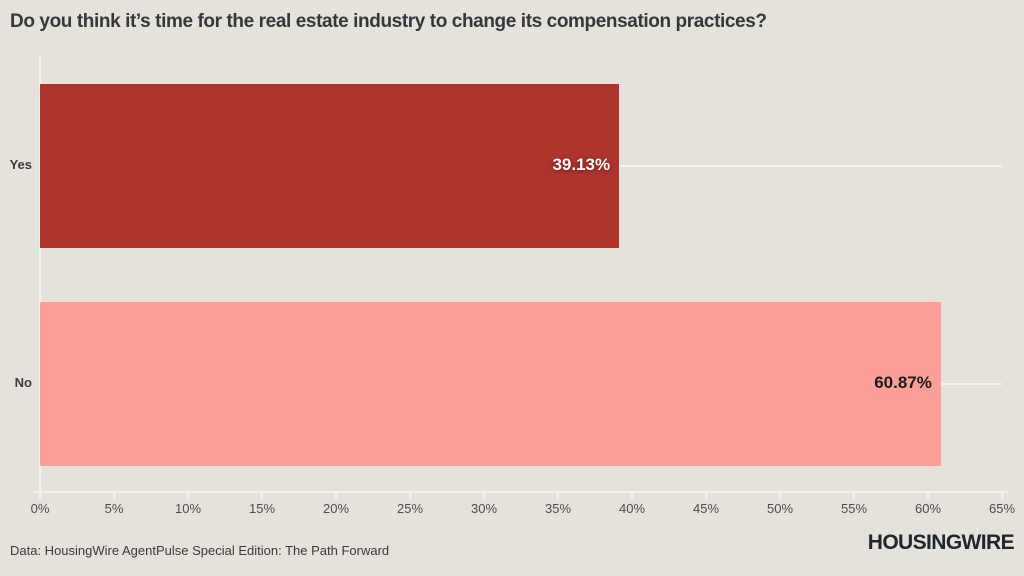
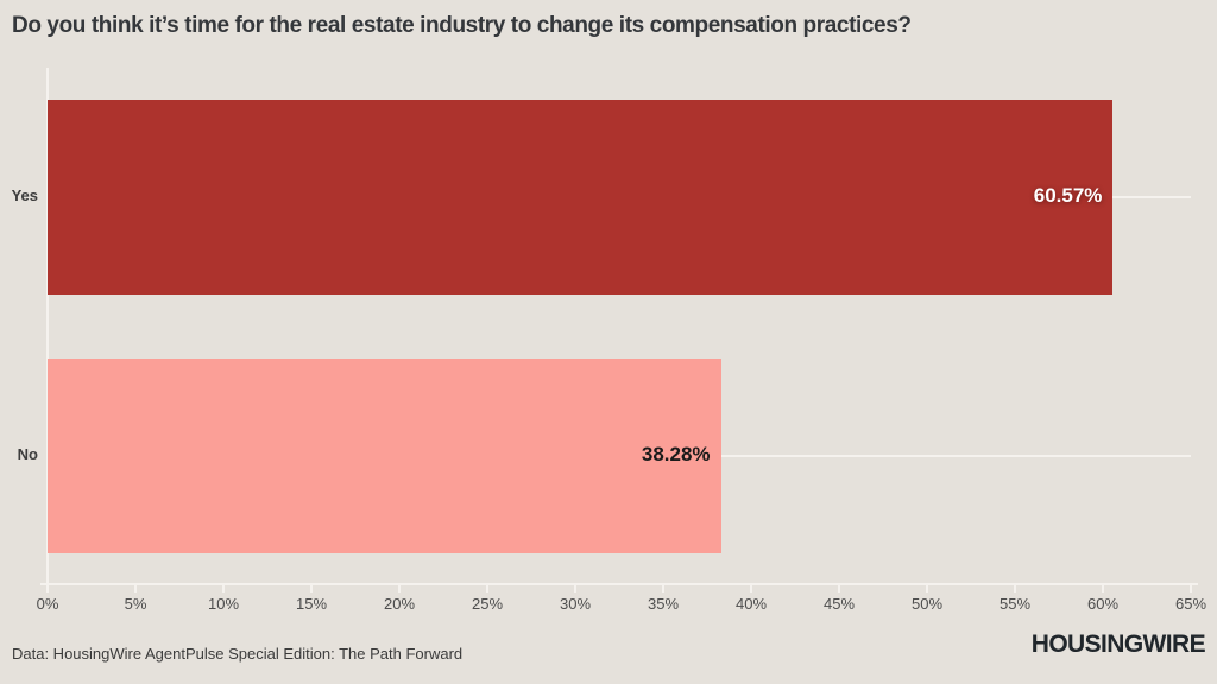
Yes: 39.13% -> 60.57%
No: 60.87% -> 38.28%
